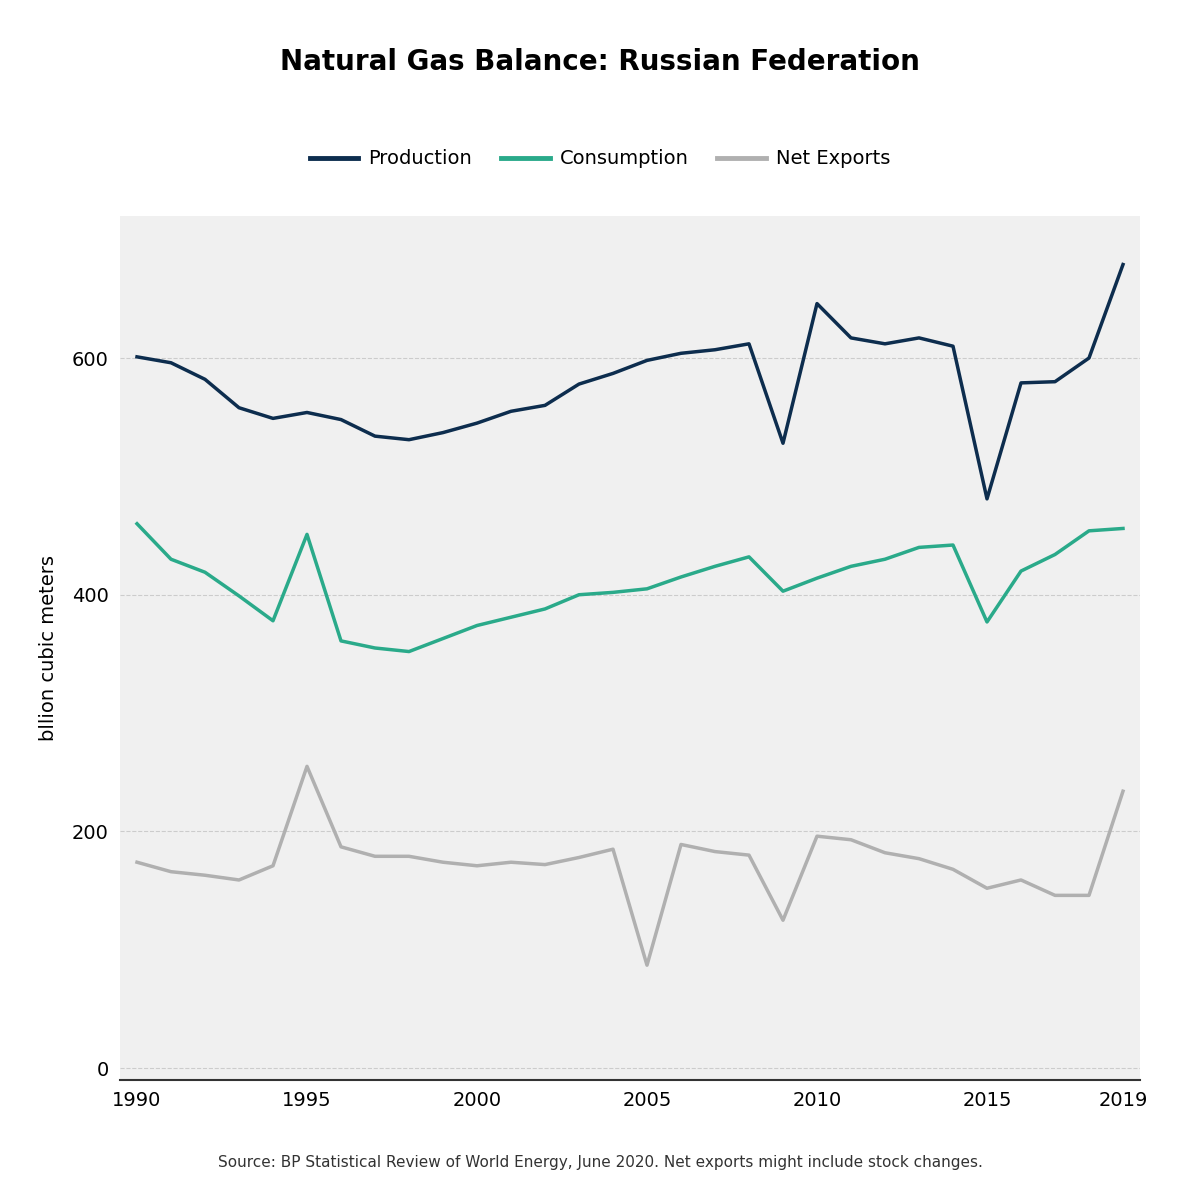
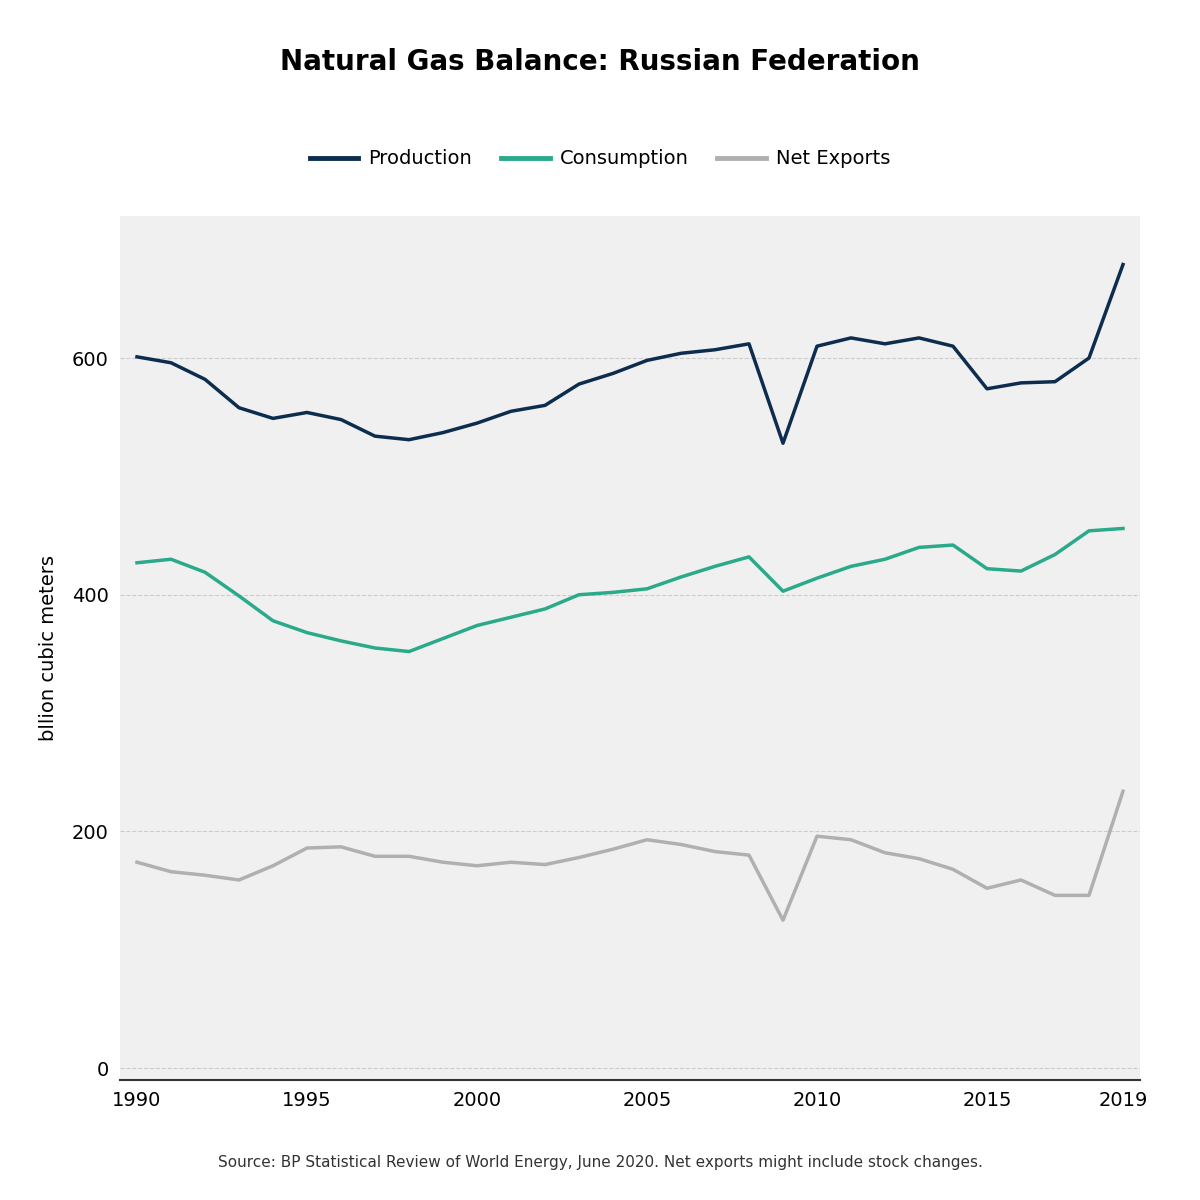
Consumption/1990: 460 -> 427
Consumption/1995: 451 -> 368
Net Exports/1995: 255 -> 186
Net Exports/2005: 87 -> 193
Production/2010: 646 -> 610
Production/2015: 481 -> 574
Consumption/2015: 377 -> 422
